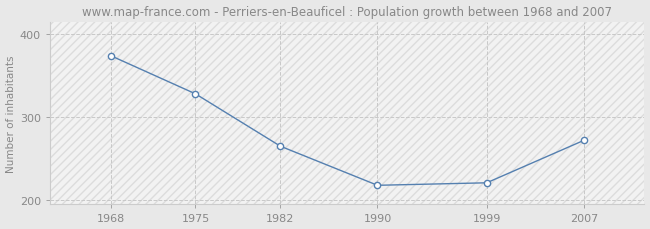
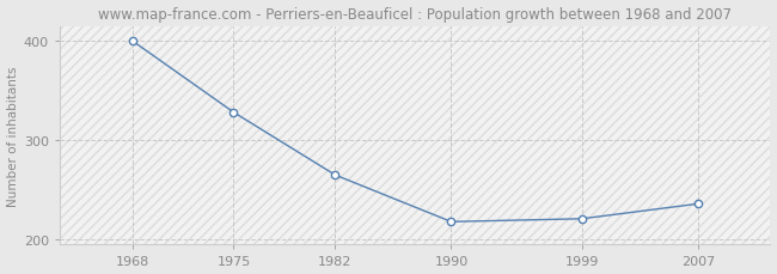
1968: 374 -> 400
2007: 272 -> 236
